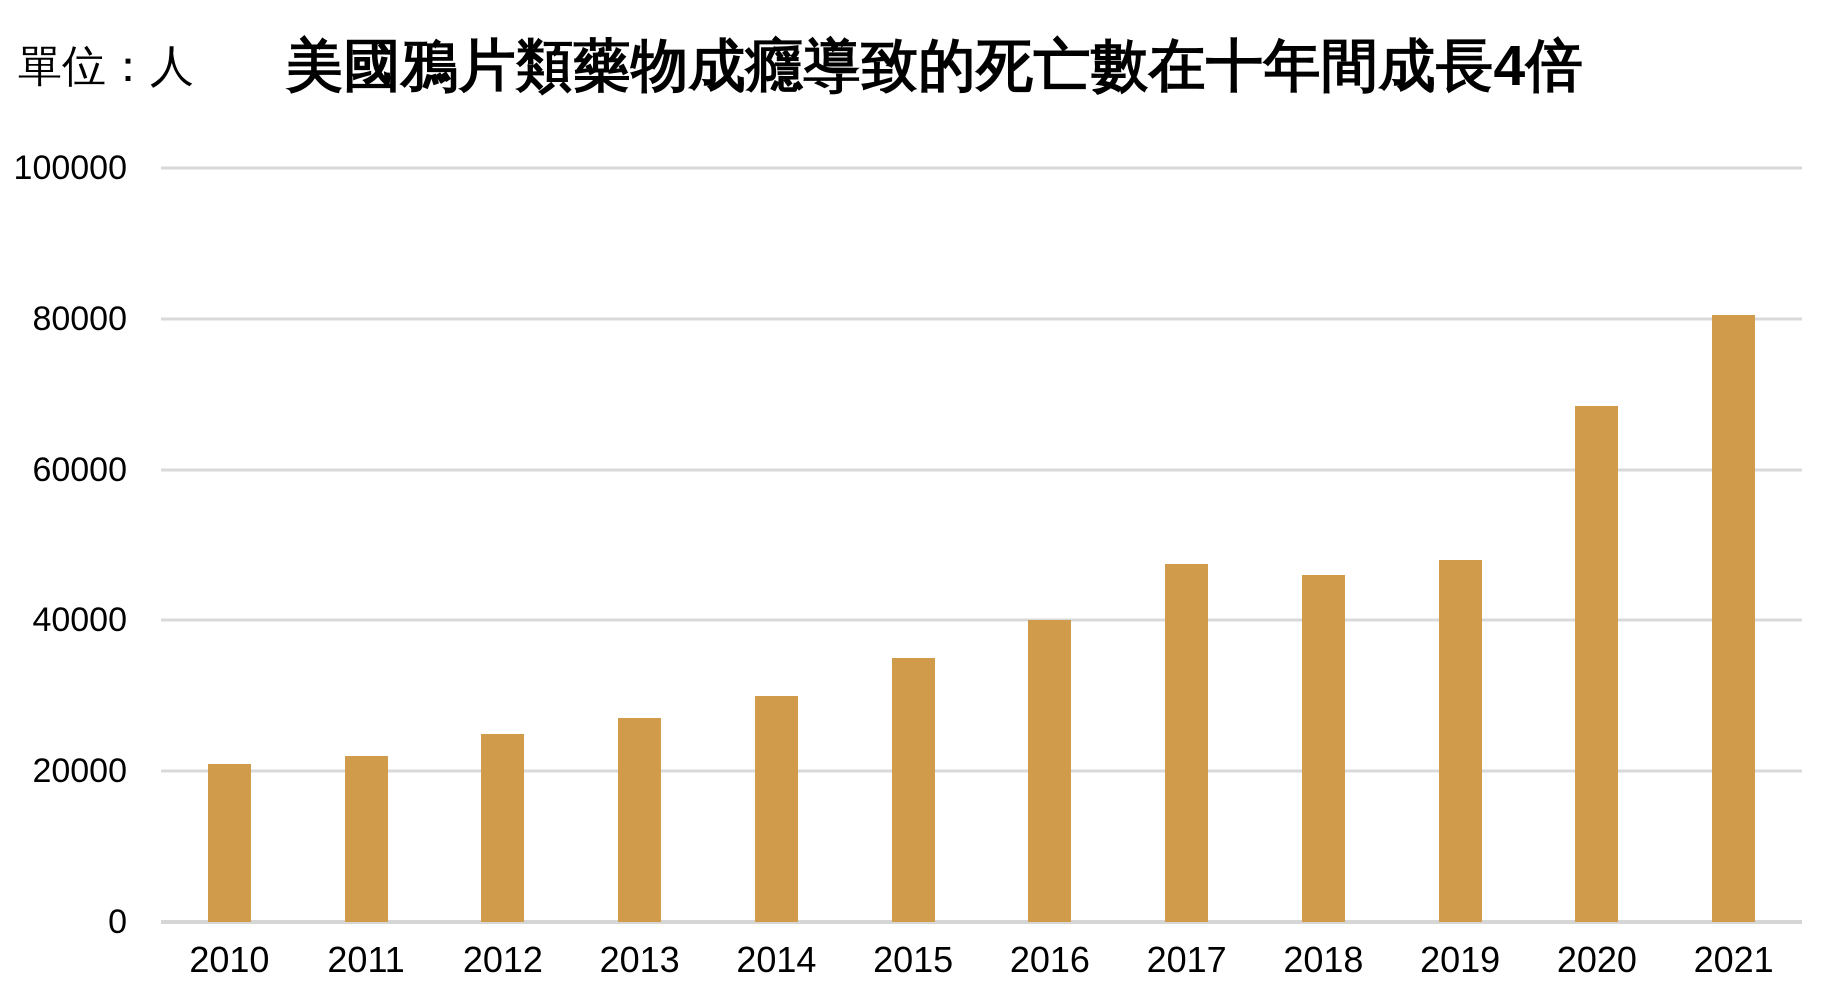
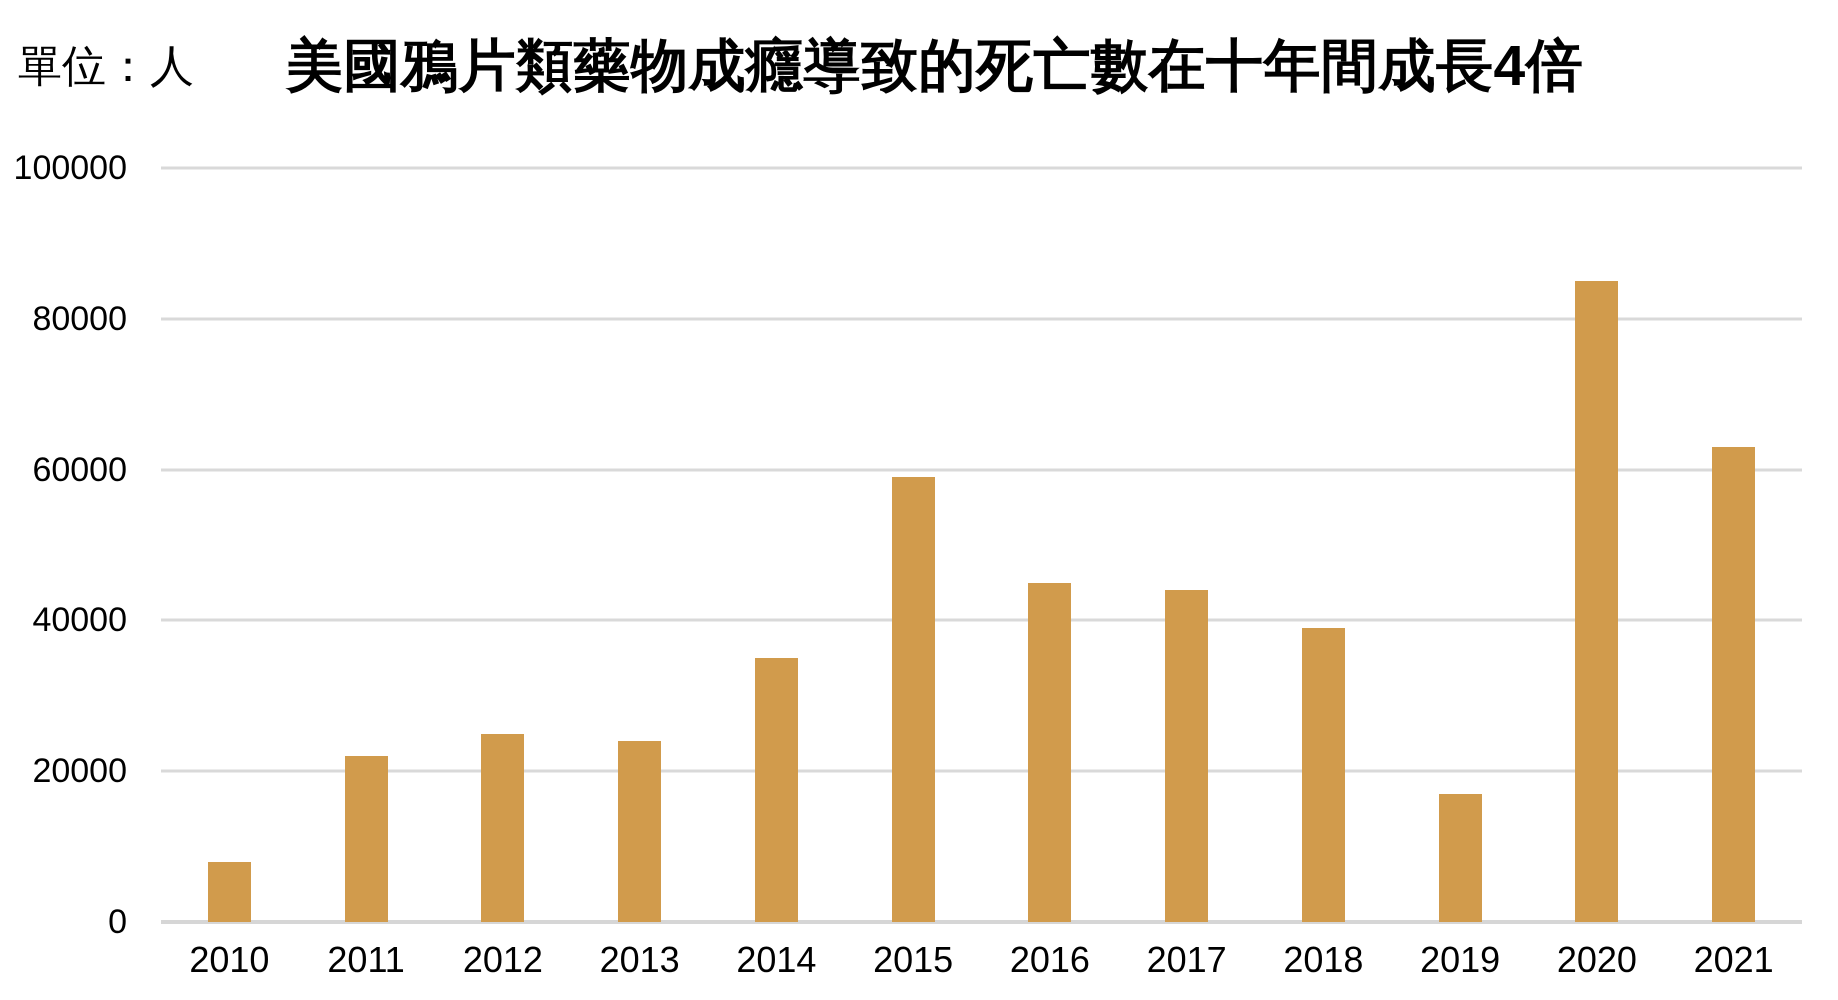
2010: 21000 -> 8000
2013: 27000 -> 24000
2014: 30000 -> 35000
2015: 35000 -> 59000
2016: 40000 -> 45000
2017: 48000 -> 44000
2018: 46000 -> 39000
2019: 48000 -> 17000
2020: 68000 -> 85000
2021: 80000 -> 63000
